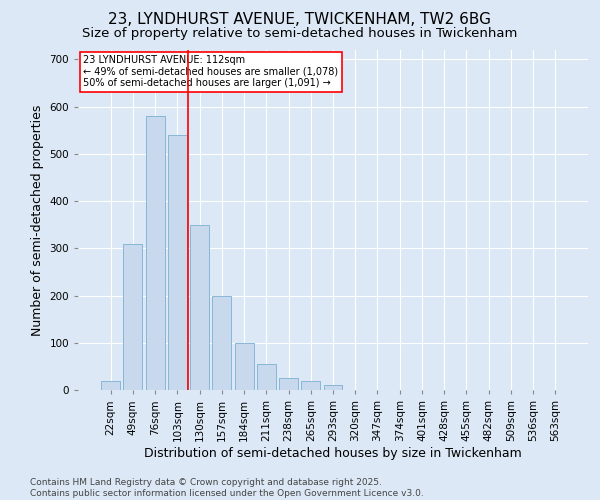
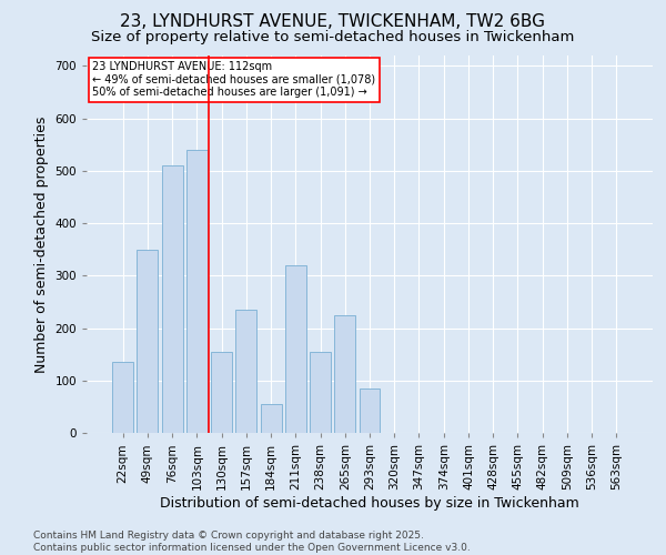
22sqm: 20 -> 135
49sqm: 310 -> 350
76sqm: 580 -> 510
130sqm: 350 -> 155
157sqm: 200 -> 235
184sqm: 100 -> 55
211sqm: 55 -> 320
238sqm: 25 -> 155
265sqm: 20 -> 225
293sqm: 10 -> 85
